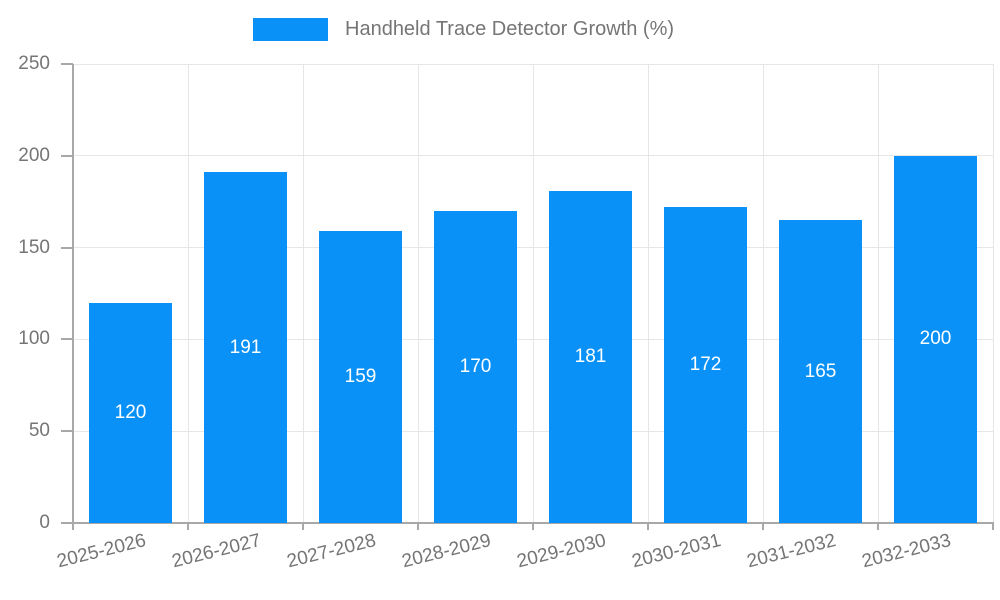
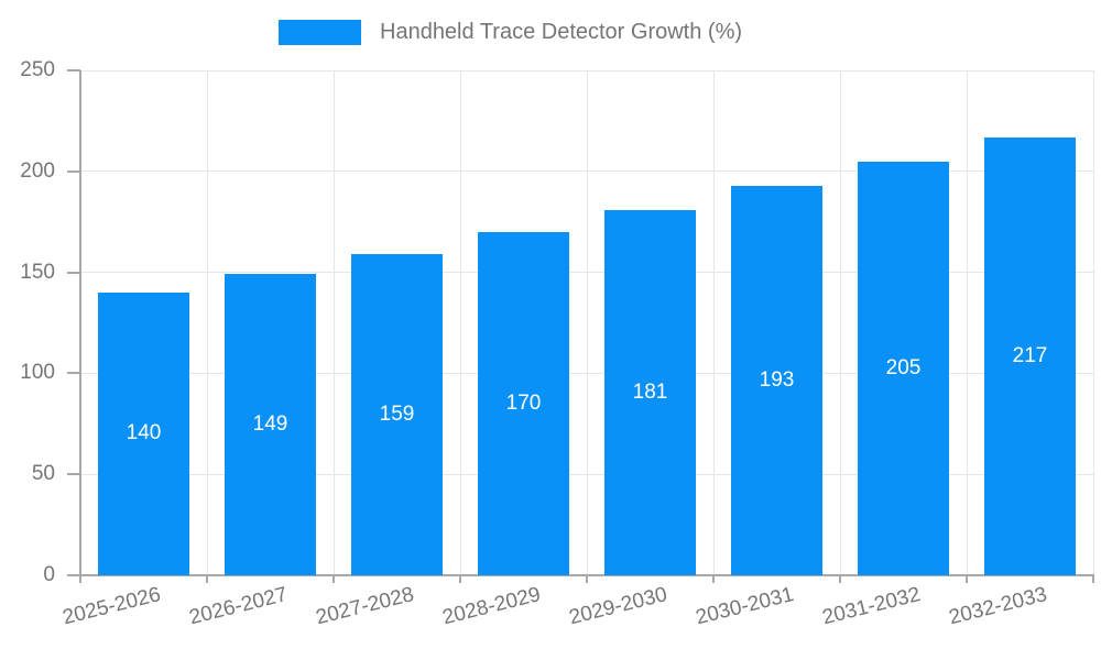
2025-2026: 120 -> 140
2026-2027: 191 -> 149
2030-2031: 172 -> 193
2031-2032: 165 -> 205
2032-2033: 200 -> 217
